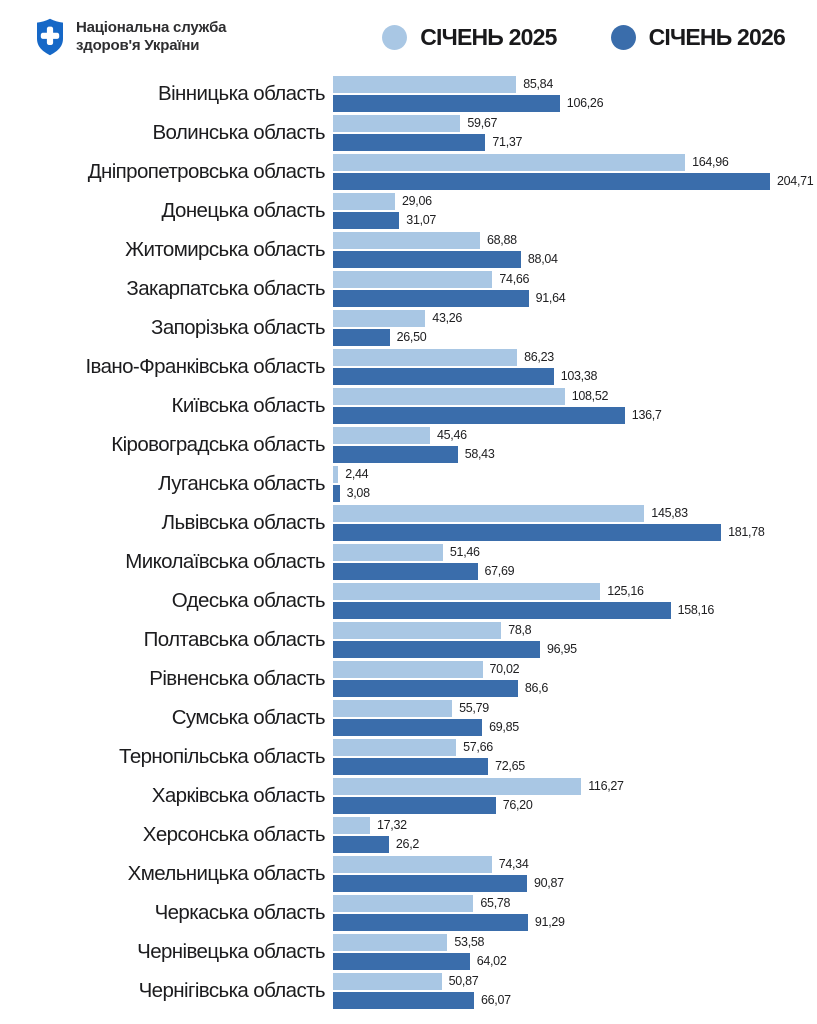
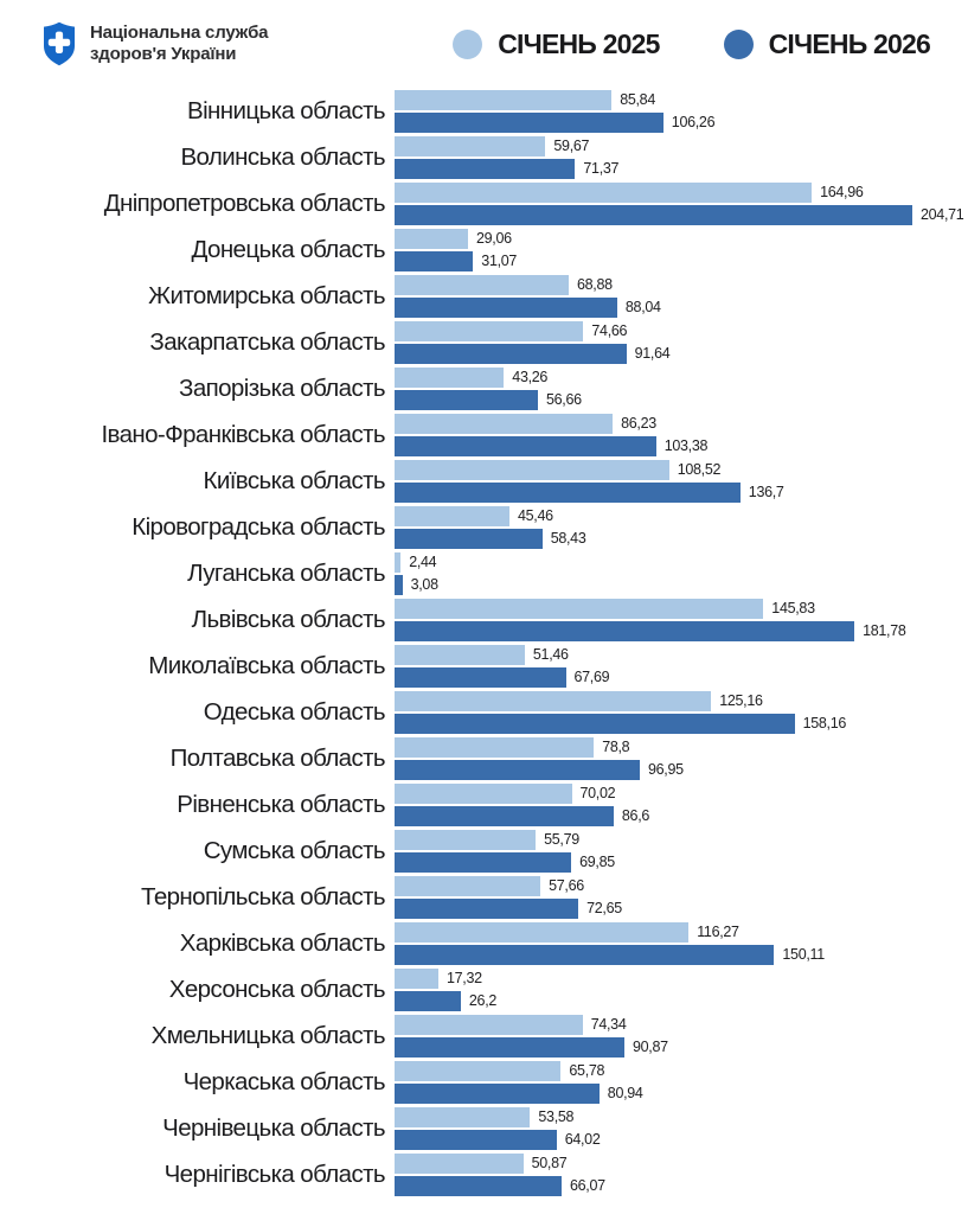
СІЧЕНЬ 2026/Запорізька область: 26,50 -> 56,66
СІЧЕНЬ 2026/Харківська область: 76,20 -> 150,11
СІЧЕНЬ 2026/Черкаська область: 91,29 -> 80,94
